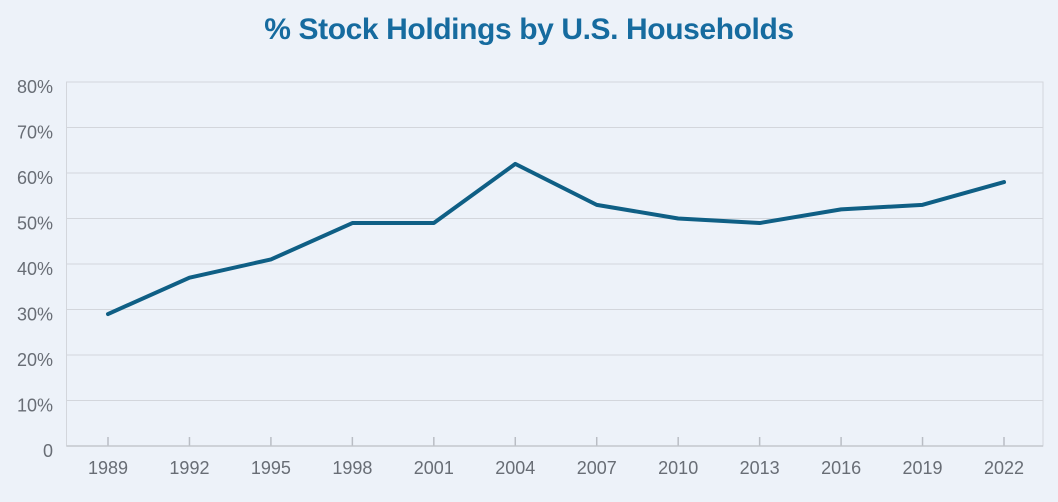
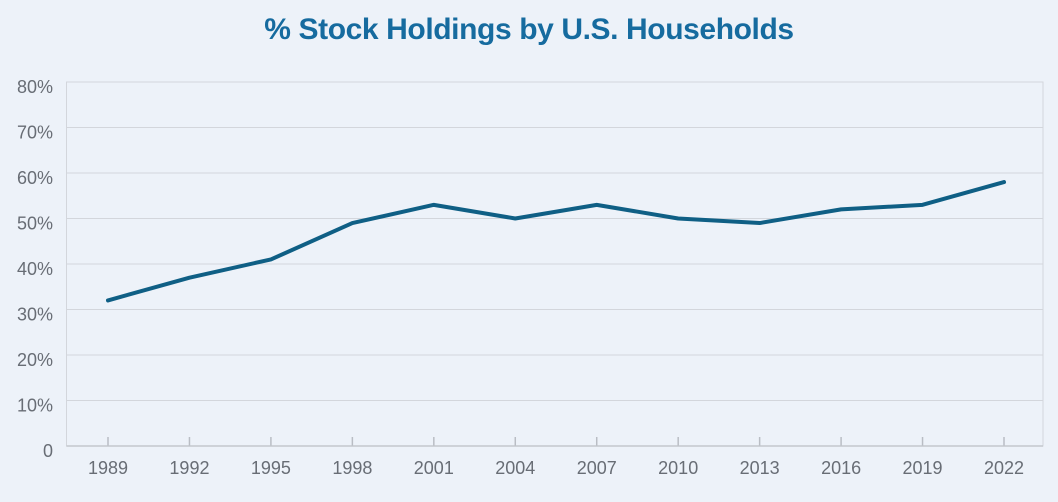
1989: 29% -> 32%
2001: 49% -> 53%
2004: 62% -> 50%
